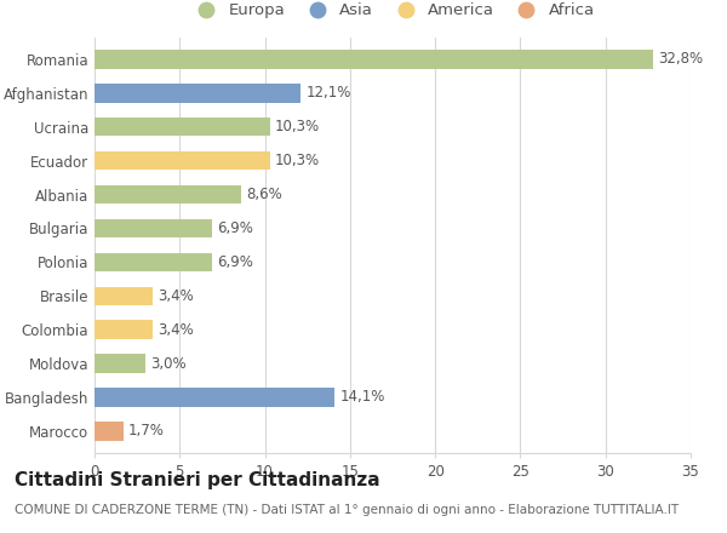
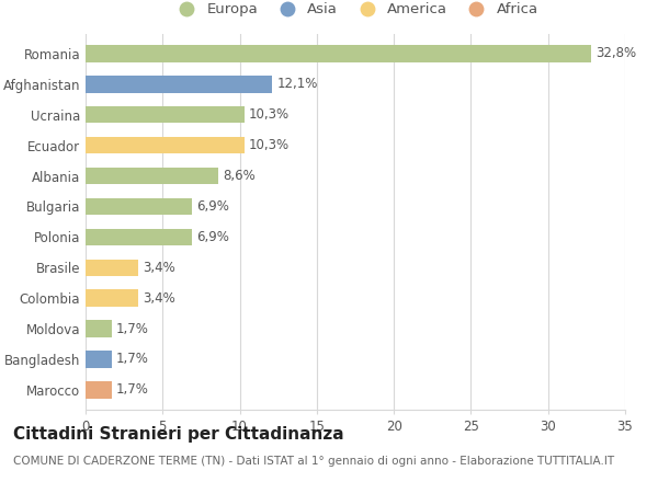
Moldova: 3,0% -> 1,7%
Bangladesh: 14,1% -> 1,7%
